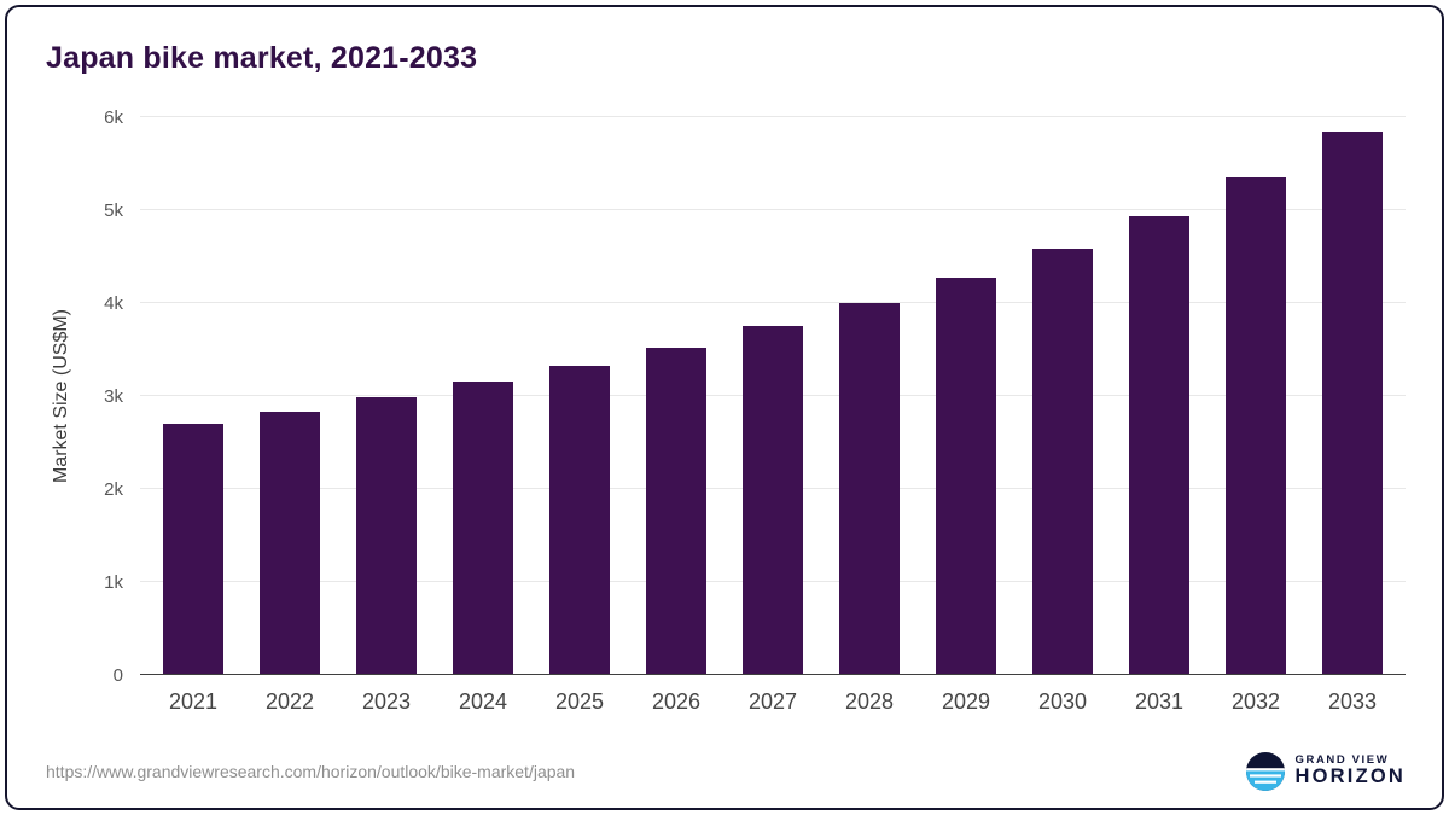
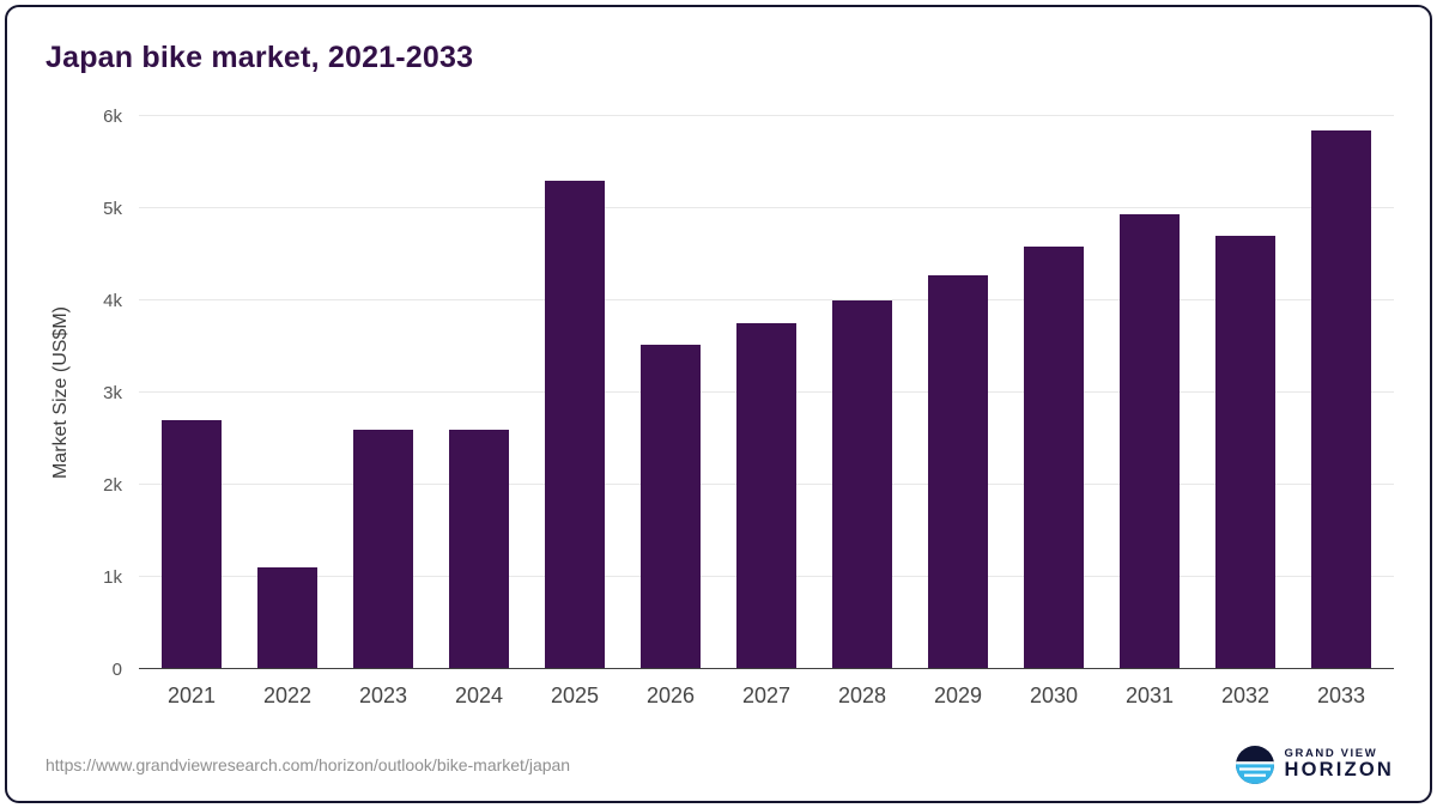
2022: 2.8k -> 1.1k
2023: 3.0k -> 2.6k
2024: 3.2k -> 2.6k
2025: 3.3k -> 5.3k
2032: 5.4k -> 4.7k
